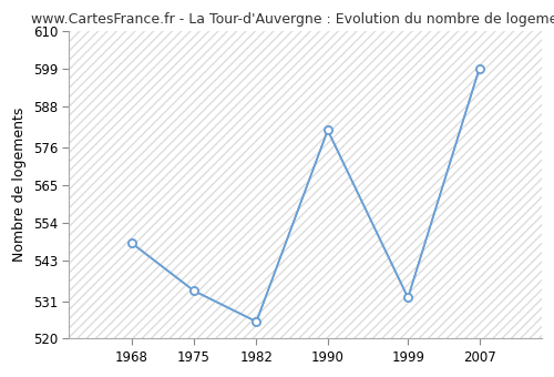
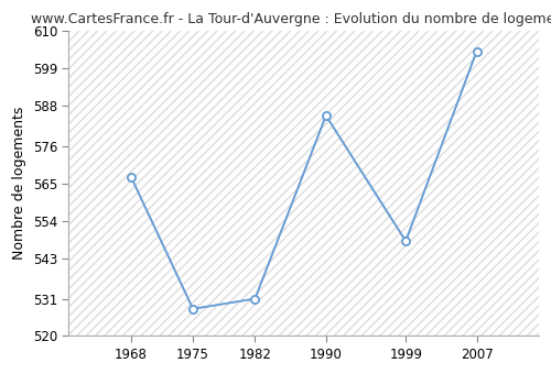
1968: 548 -> 567
1975: 534 -> 528
1982: 525 -> 531
1990: 581 -> 585
1999: 532 -> 548
2007: 599 -> 604
